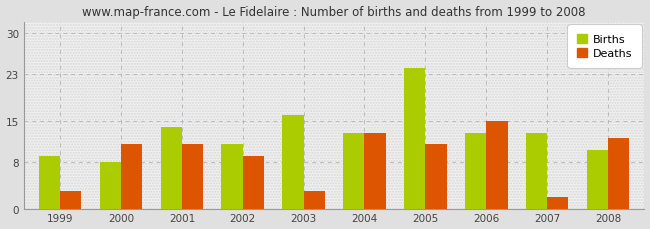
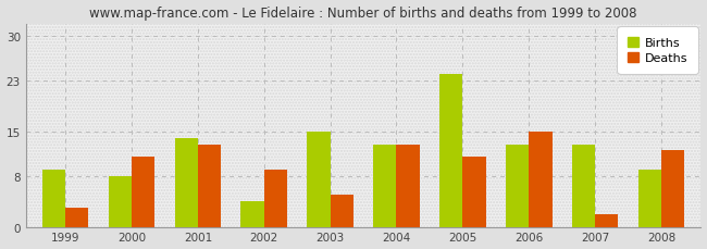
Deaths/2001: 11 -> 13
Births/2002: 11 -> 4
Births/2003: 16 -> 15
Deaths/2003: 3 -> 5
Births/2008: 10 -> 9
